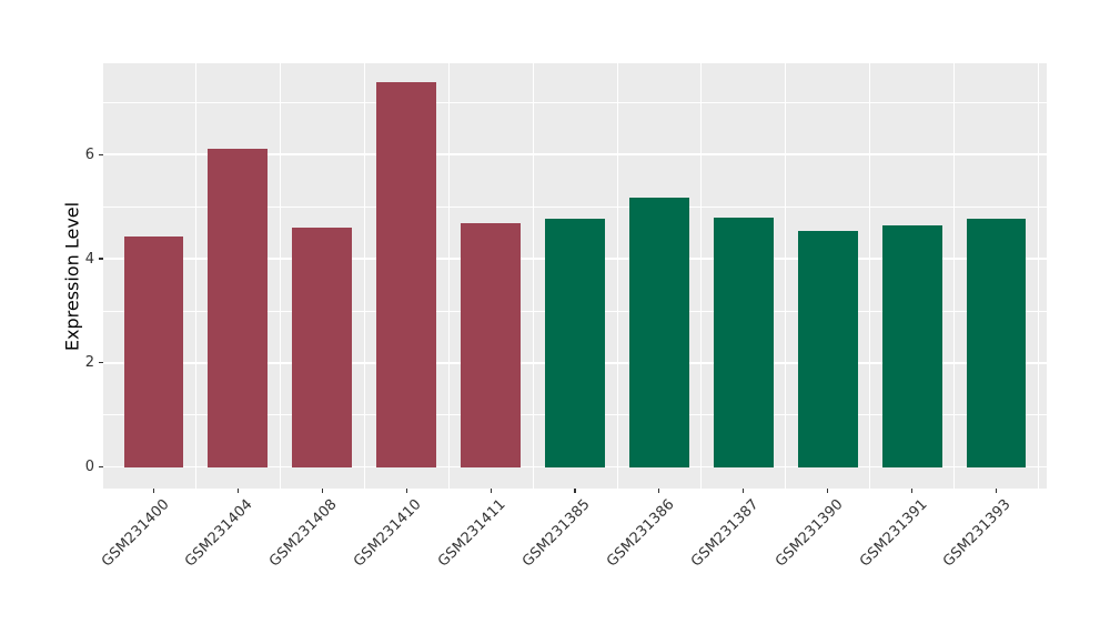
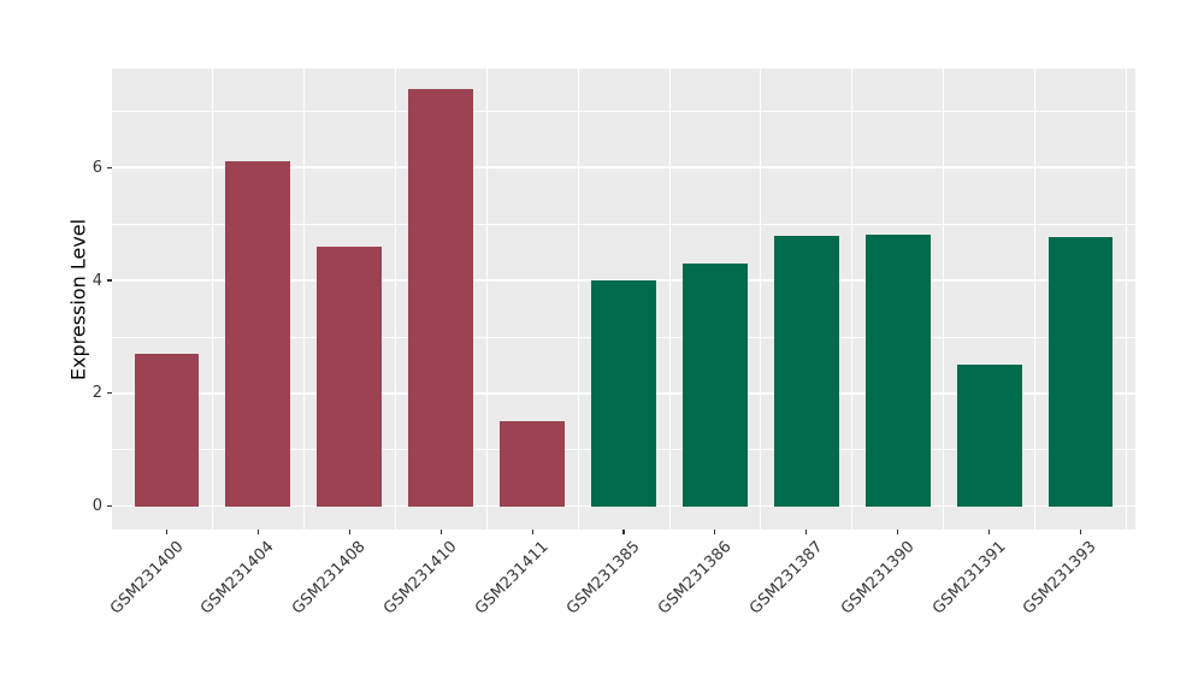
GSM231400: 4.4 -> 2.7
GSM231411: 4.7 -> 1.5
GSM231385: 4.8 -> 4.0
GSM231386: 5.2 -> 4.3
GSM231390: 4.5 -> 4.8
GSM231391: 4.7 -> 2.5
